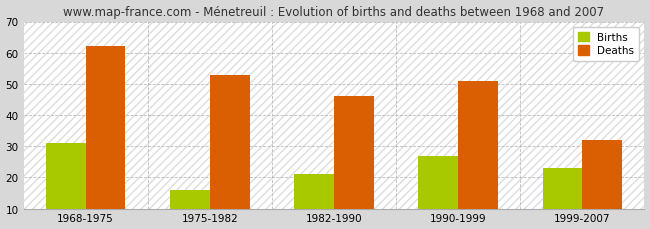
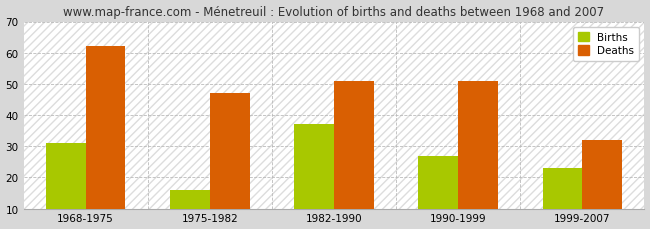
Deaths/1975-1982: 53 -> 47
Births/1982-1990: 21 -> 37
Deaths/1982-1990: 46 -> 51
